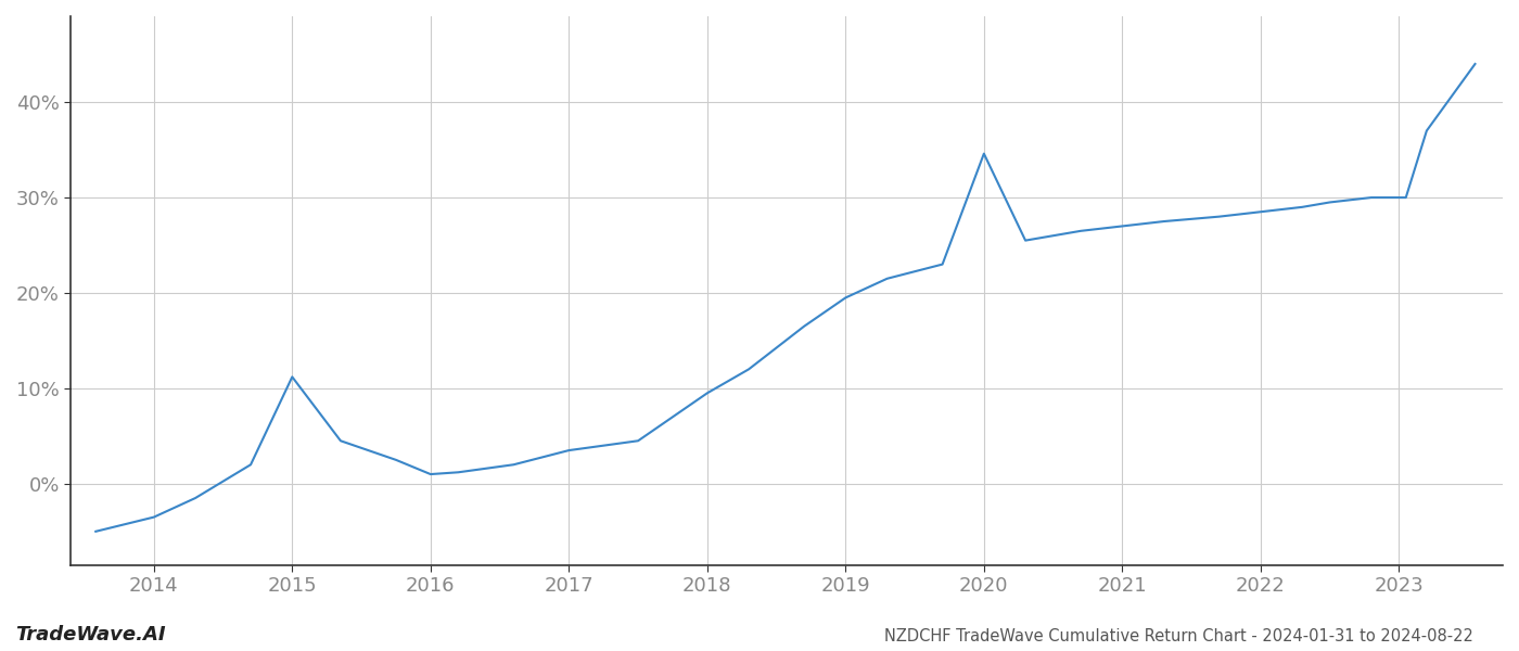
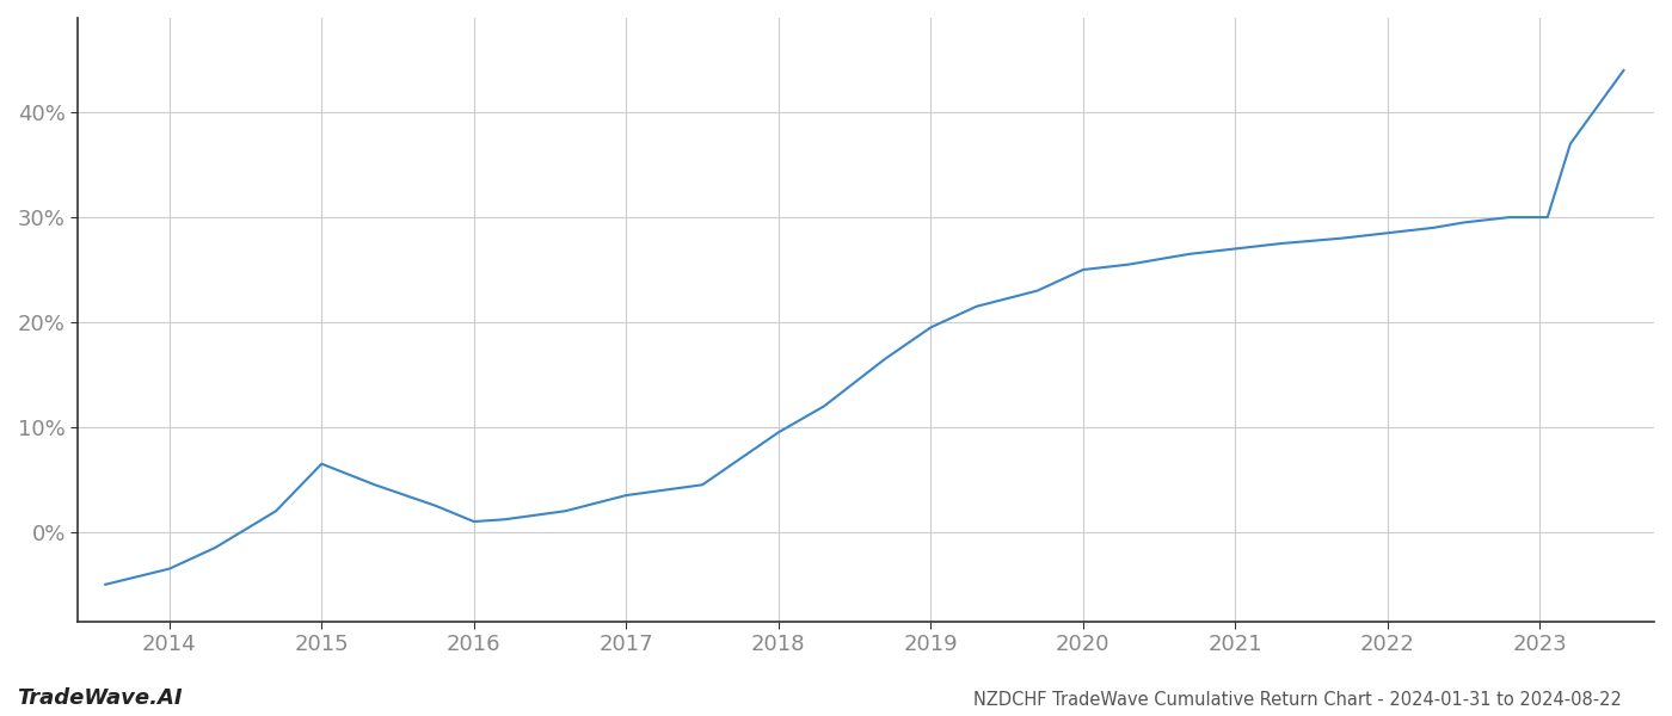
2015: 11.2% -> 6.5%
2020: 34.6% -> 25.0%
